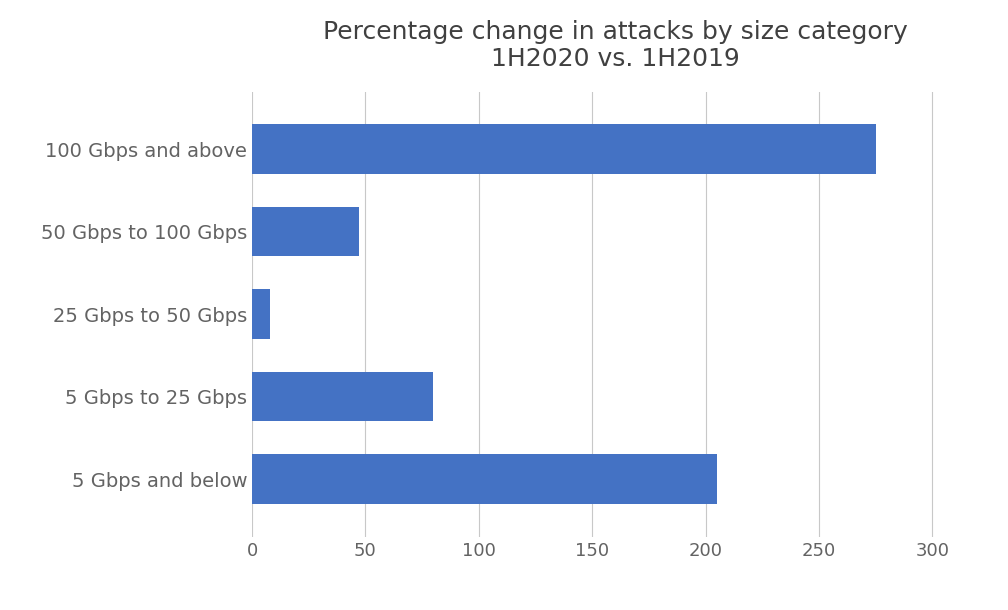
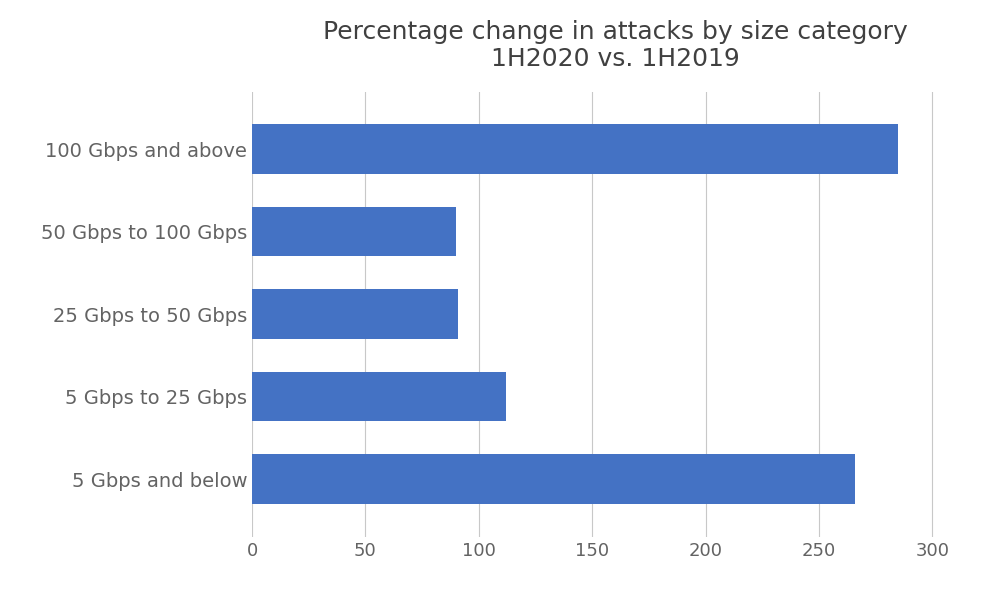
100 Gbps and above: 275 -> 285
50 Gbps to 100 Gbps: 47 -> 90
25 Gbps to 50 Gbps: 8 -> 91
5 Gbps to 25 Gbps: 80 -> 112
5 Gbps and below: 205 -> 266
